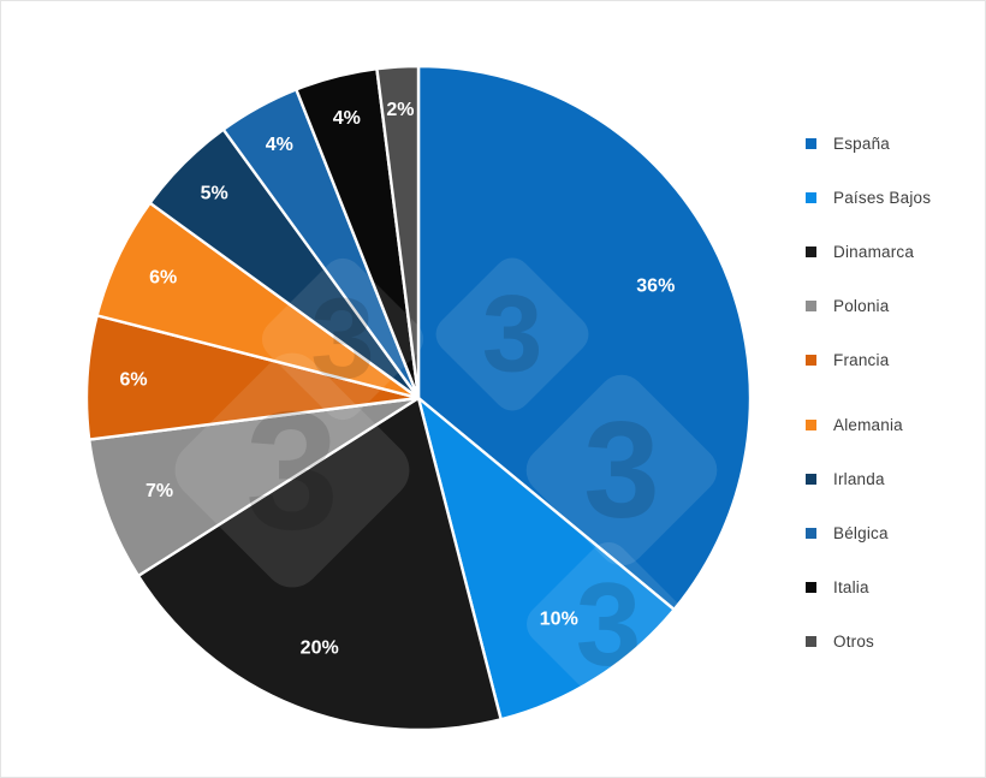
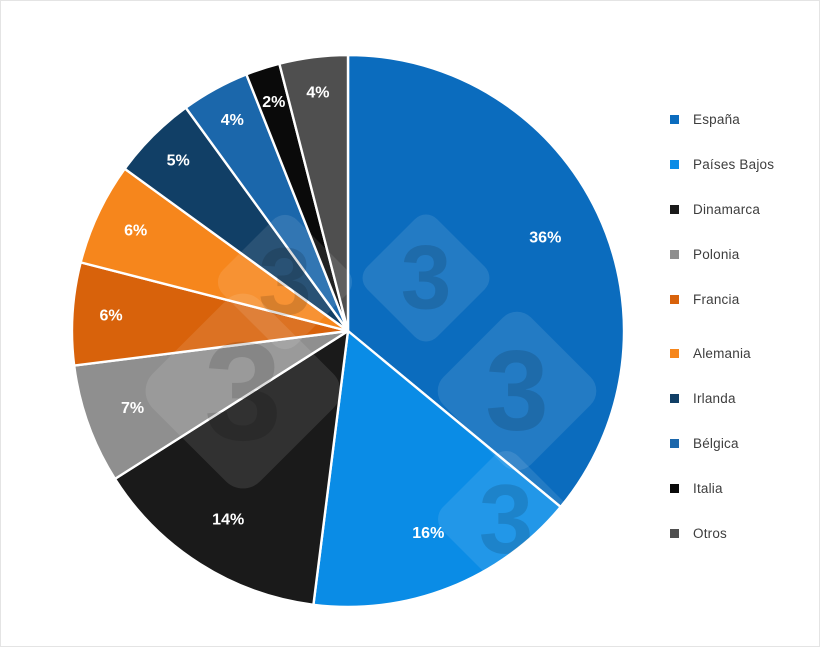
Países Bajos: 10% -> 16%
Dinamarca: 20% -> 14%
Italia: 4% -> 2%
Otros: 2% -> 4%
